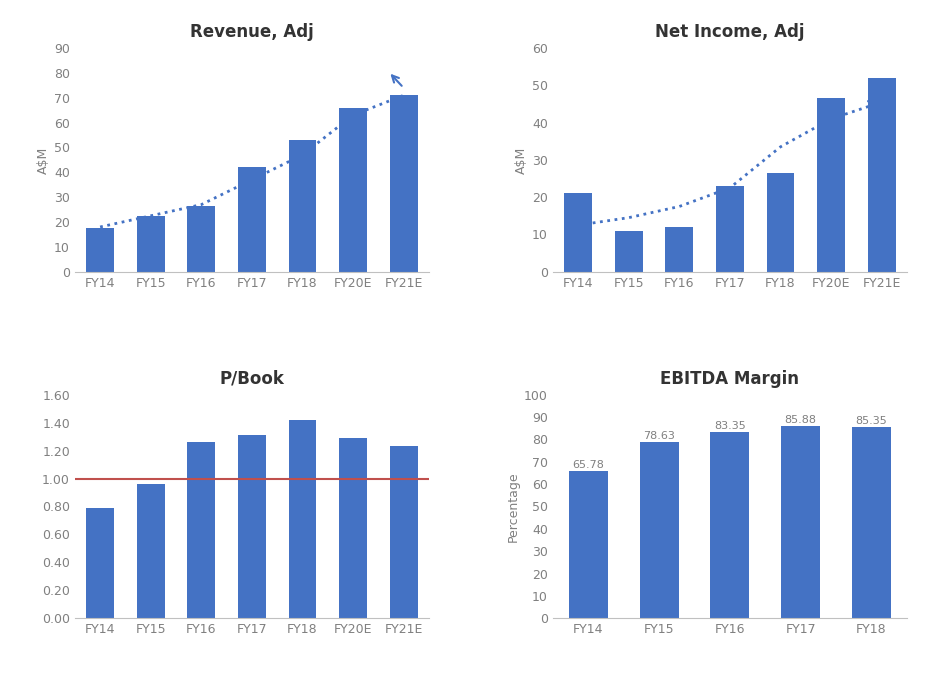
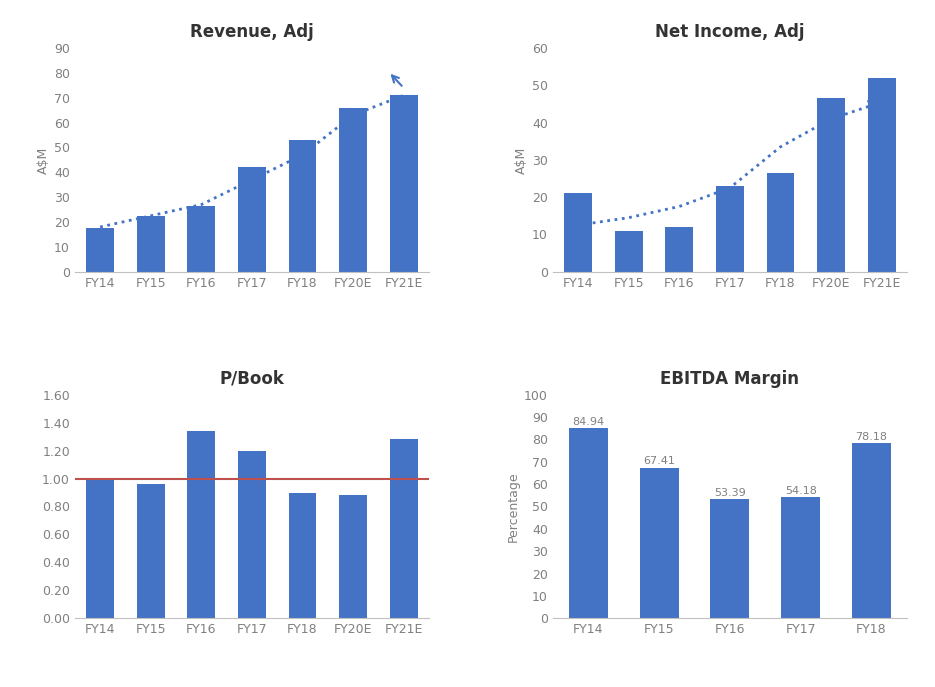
P/Book/FY14: 0.79 -> 1.00
P/Book/FY16: 1.26 -> 1.34
P/Book/FY17: 1.31 -> 1.20
P/Book/FY18: 1.42 -> 0.90
P/Book/FY20E: 1.29 -> 0.88
P/Book/FY21E: 1.23 -> 1.28
EBITDA Margin/FY14: 65.78 -> 84.94
EBITDA Margin/FY15: 78.63 -> 67.41
EBITDA Margin/FY16: 83.35 -> 53.39
EBITDA Margin/FY17: 85.88 -> 54.18
EBITDA Margin/FY18: 85.35 -> 78.18
